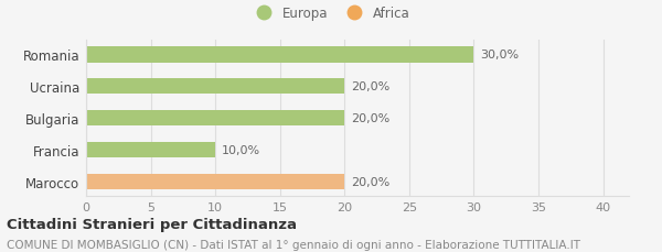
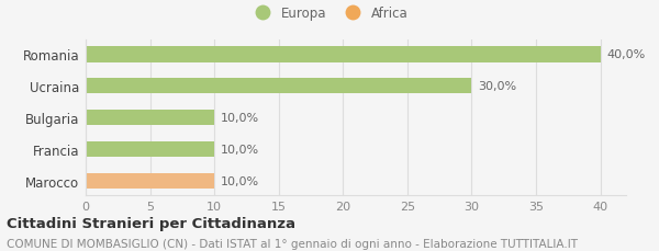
Romania: 30,0% -> 40,0%
Ucraina: 20,0% -> 30,0%
Bulgaria: 20,0% -> 10,0%
Marocco: 20,0% -> 10,0%
